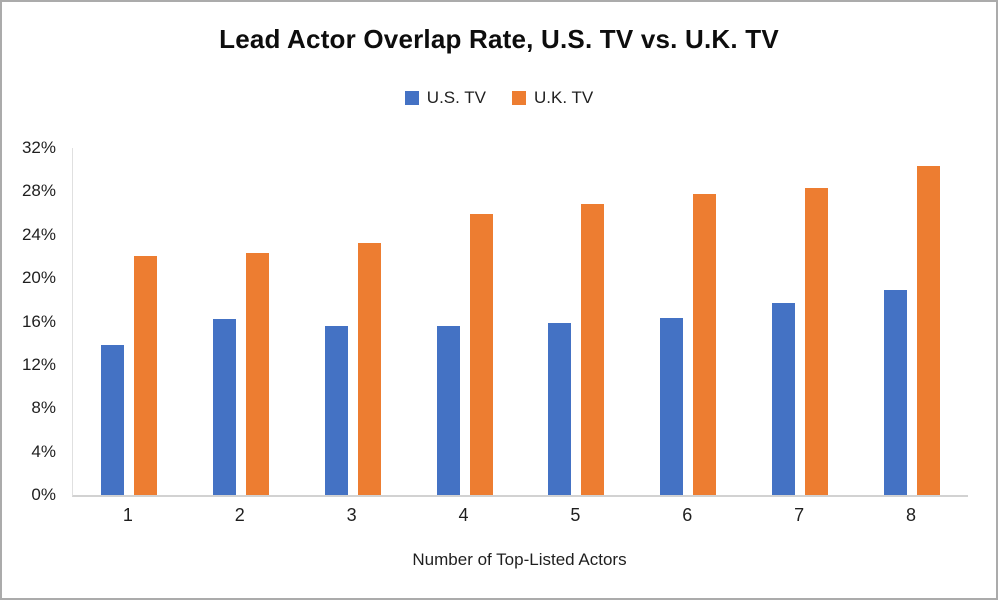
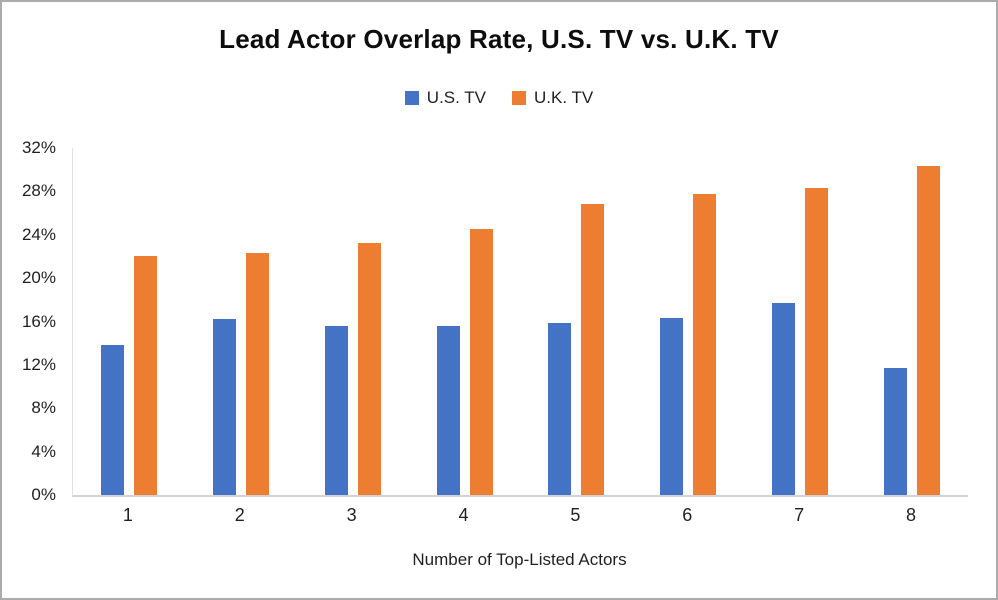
U.K. TV/4: 25.9% -> 24.5%
U.S. TV/8: 18.9% -> 11.7%
